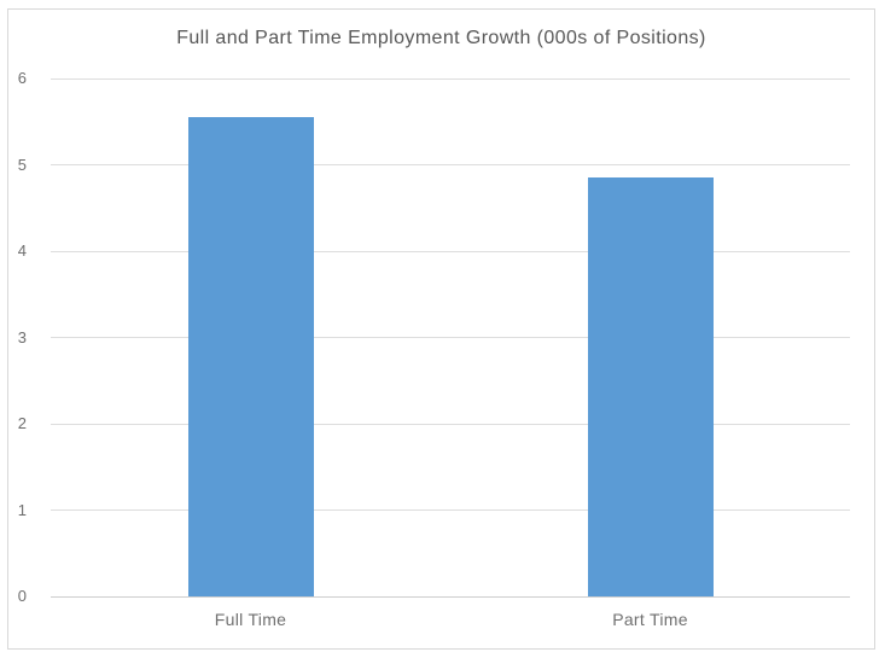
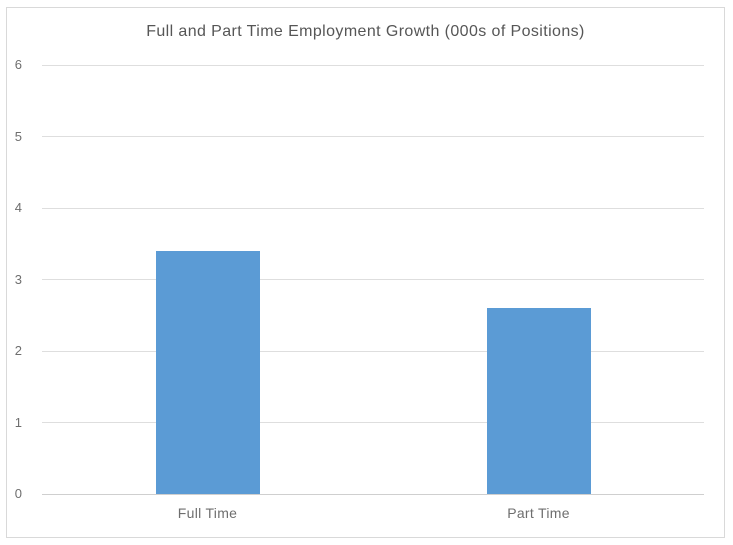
Full Time: 5.5 -> 3.4
Part Time: 4.8 -> 2.6
